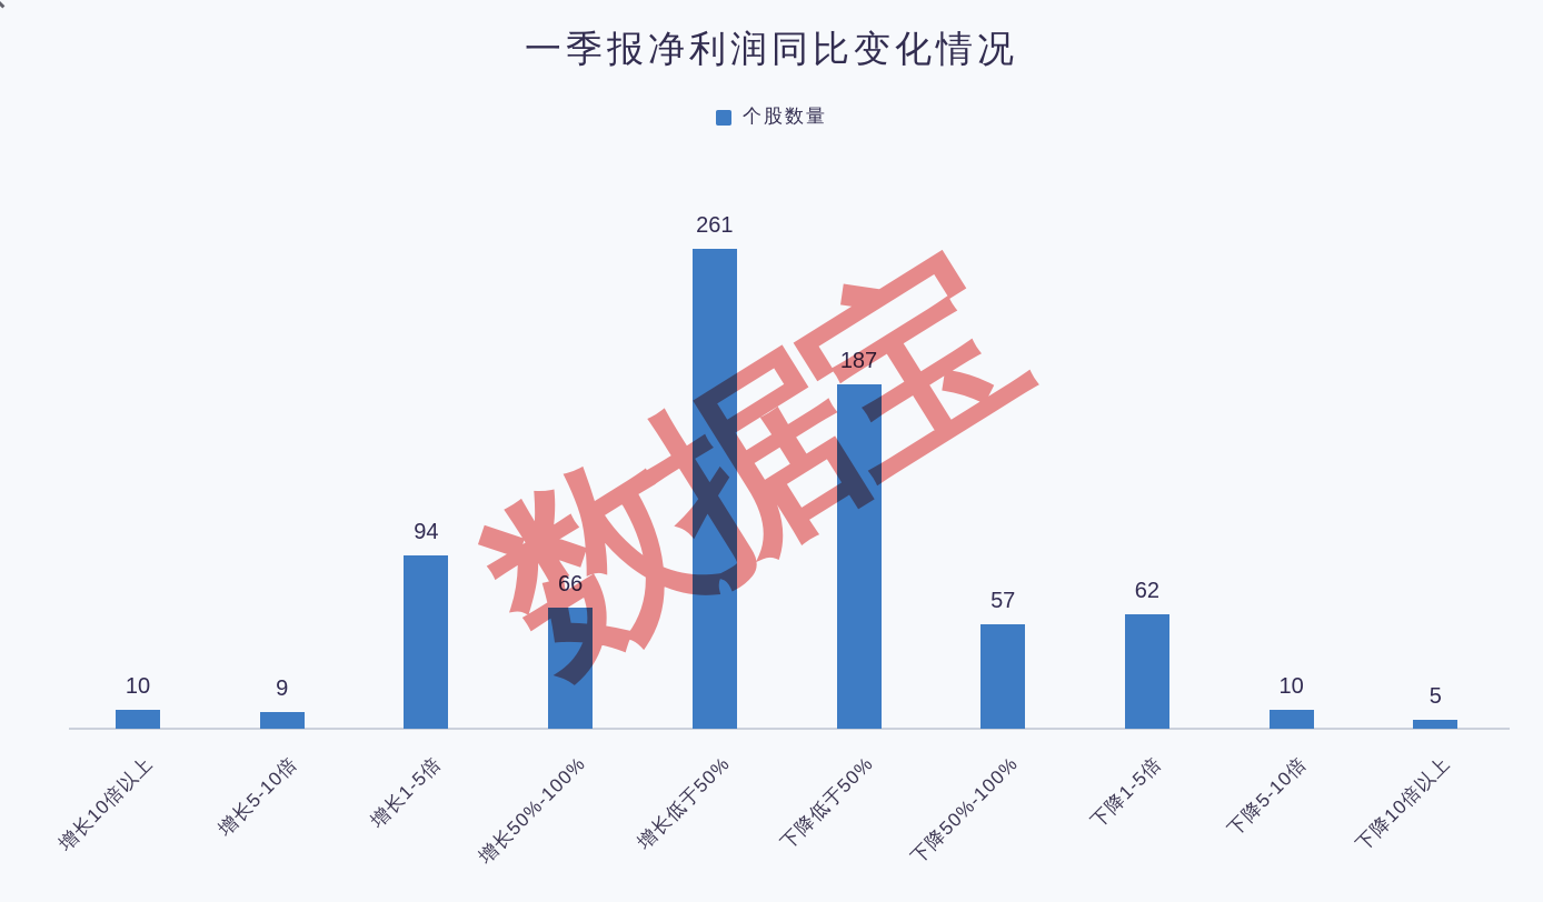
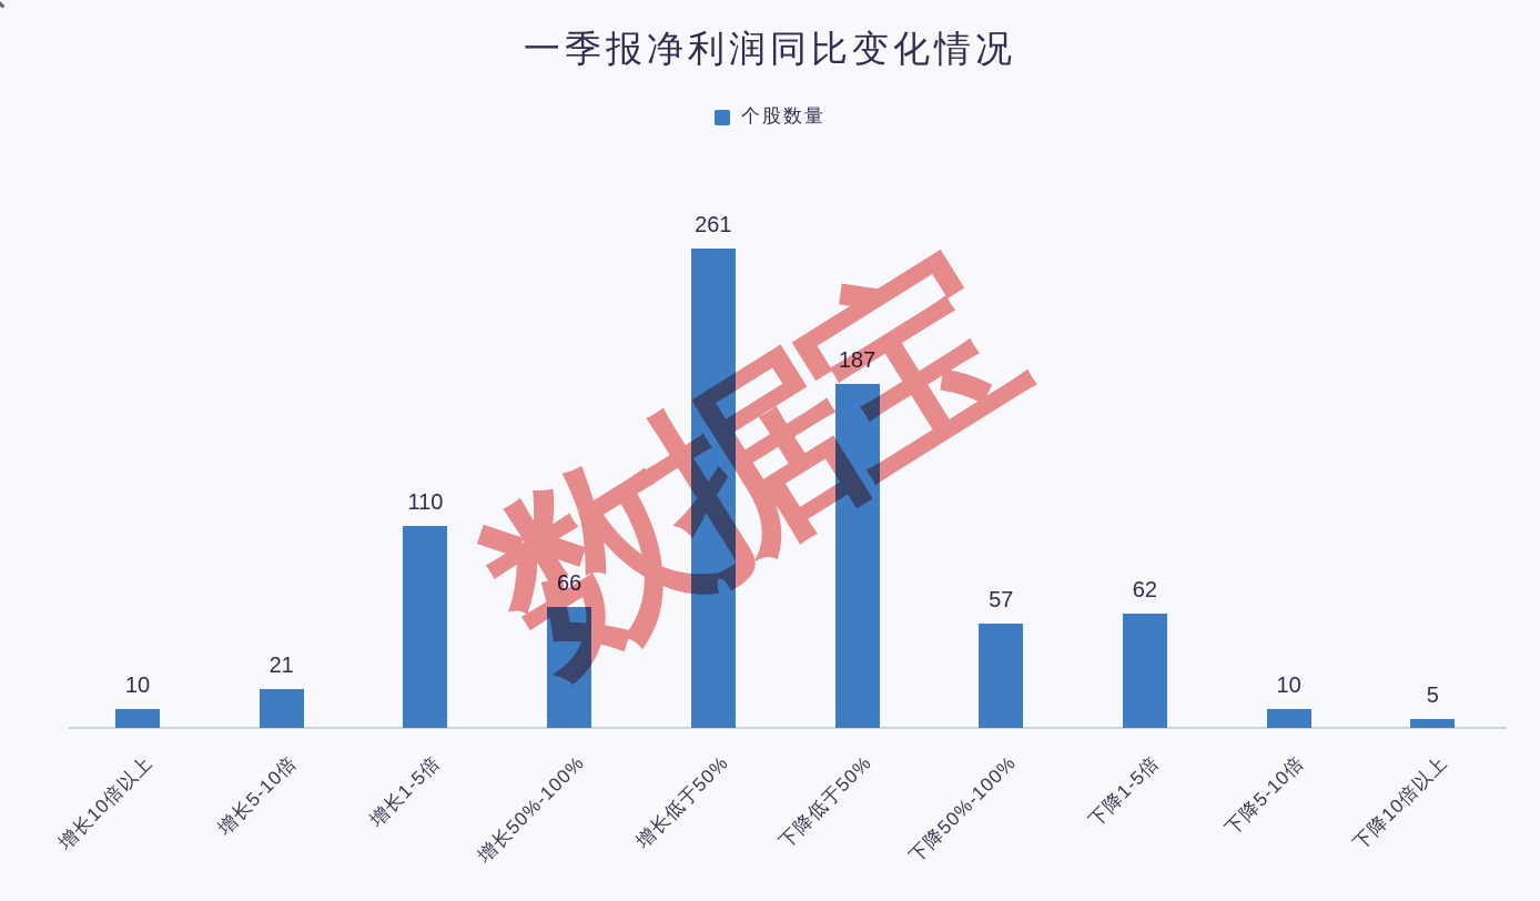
增长5-10倍: 9 -> 21
增长1-5倍: 94 -> 110
